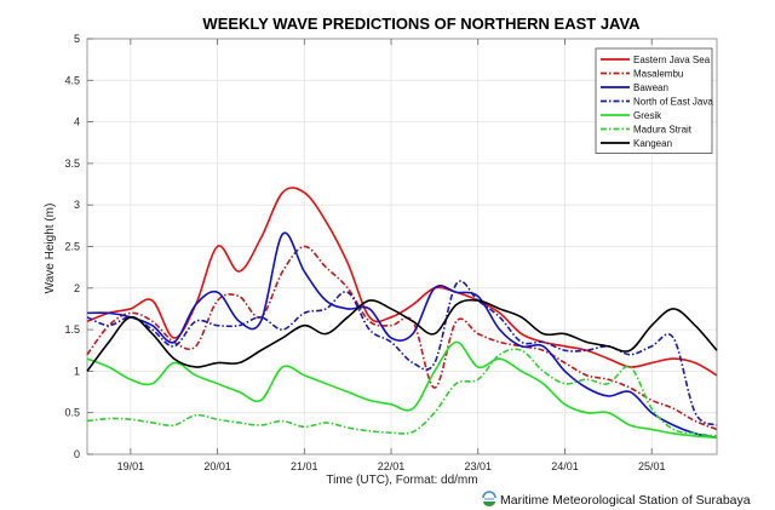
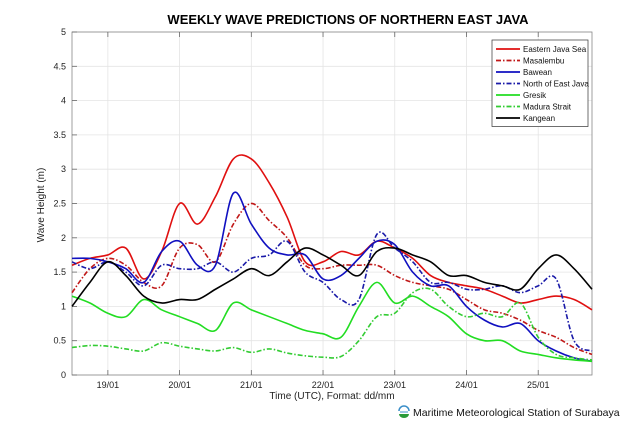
Eastern Java Sea/22.5: 2.0 -> 1.8
Masalembu/22.5: 0.8 -> 1.6
Bawean/22.5: 2.0 -> 1.7
